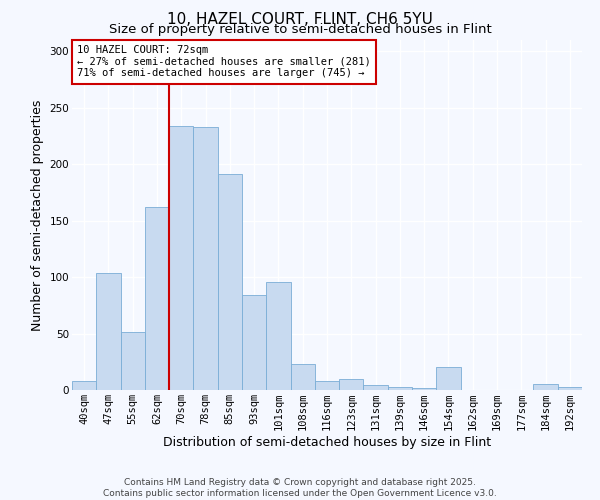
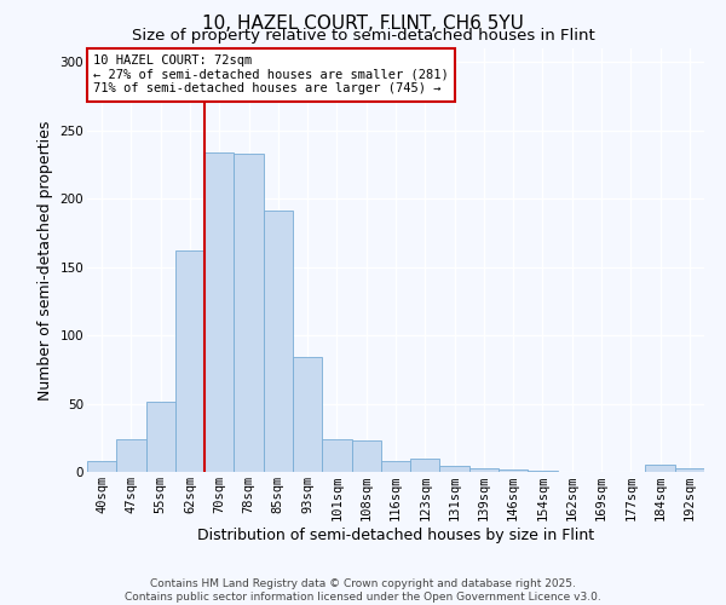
47sqm: 104 -> 24
101sqm: 96 -> 24
154sqm: 20 -> 1
